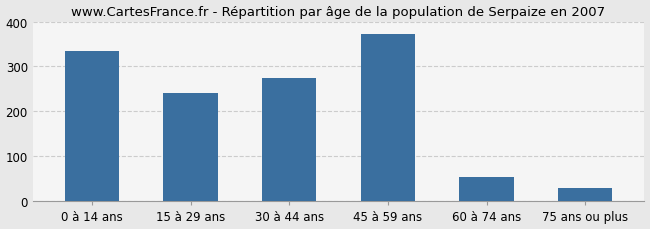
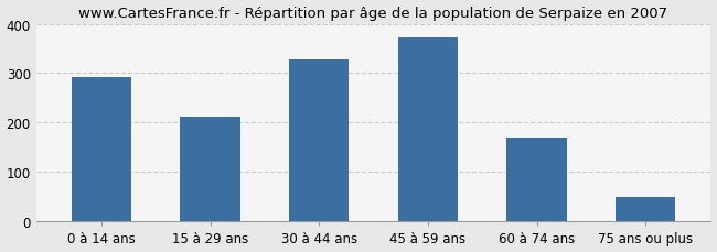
0 à 14 ans: 335 -> 292
15 à 29 ans: 240 -> 213
30 à 44 ans: 275 -> 328
60 à 74 ans: 55 -> 170
75 ans ou plus: 30 -> 50
